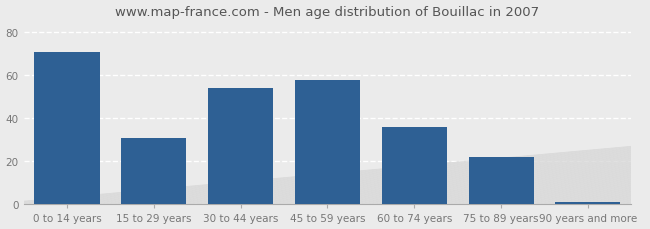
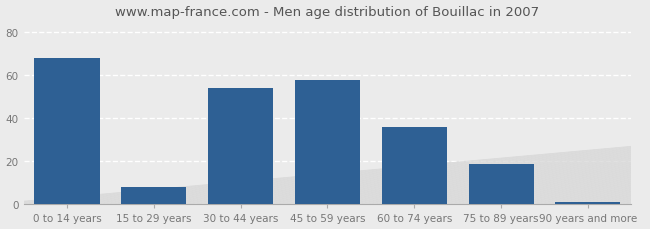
0 to 14 years: 71 -> 68
15 to 29 years: 31 -> 8
75 to 89 years: 22 -> 19
